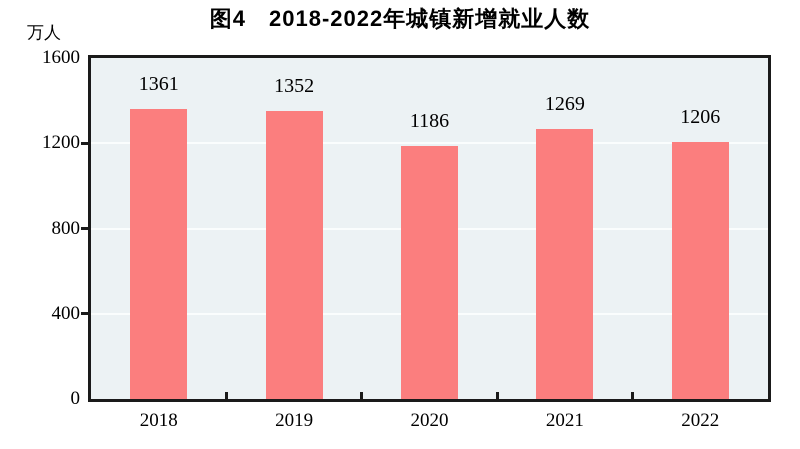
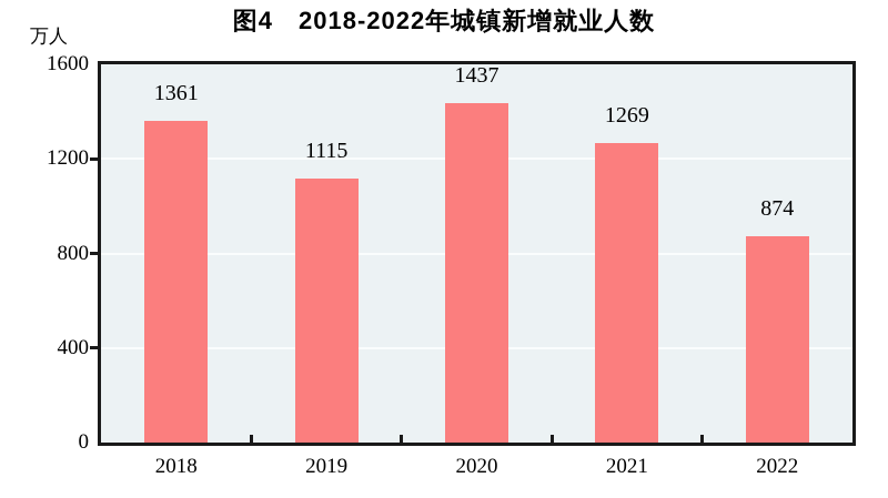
2019: 1352 -> 1115
2020: 1186 -> 1437
2022: 1206 -> 874
